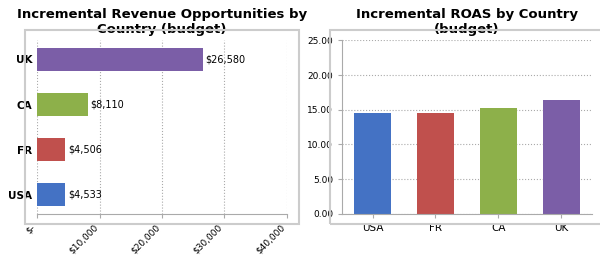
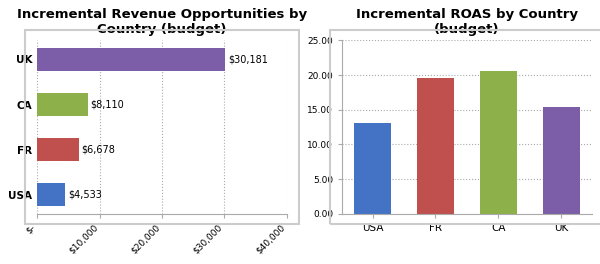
Incremental Revenue Opportunities by Country (budget)/UK: $26,580 -> $30,181
Incremental Revenue Opportunities by Country (budget)/FR: $4,506 -> $6,678
Incremental ROAS by Country (budget)/USA: 14.6 -> 13.1
Incremental ROAS by Country (budget)/FR: 14.6 -> 19.5
Incremental ROAS by Country (budget)/CA: 15.2 -> 20.6
Incremental ROAS by Country (budget)/UK: 16.4 -> 15.4
